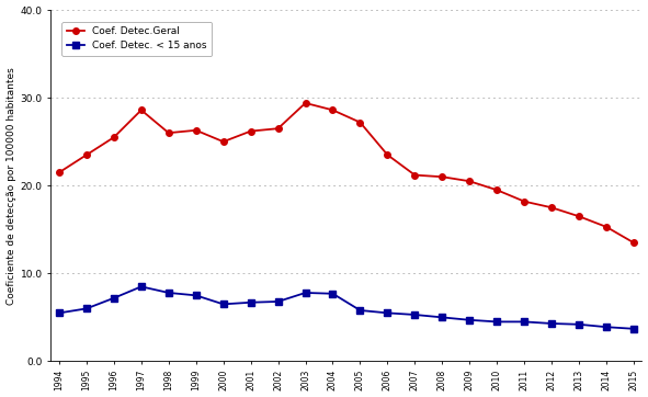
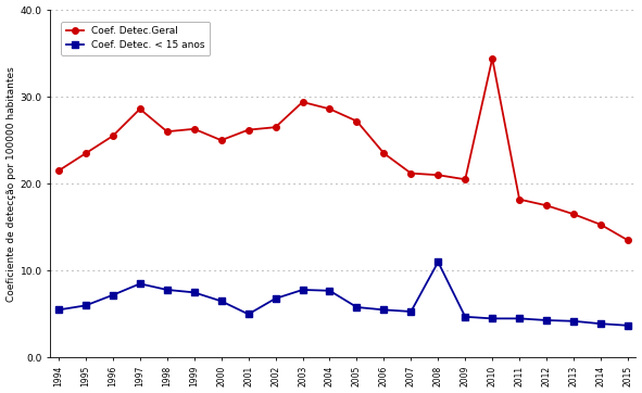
Coef. Detec. < 15 anos/2001: 6.7 -> 5.0
Coef. Detec. < 15 anos/2008: 5.0 -> 11.0
Coef. Detec.Geral/2010: 19.5 -> 34.4
